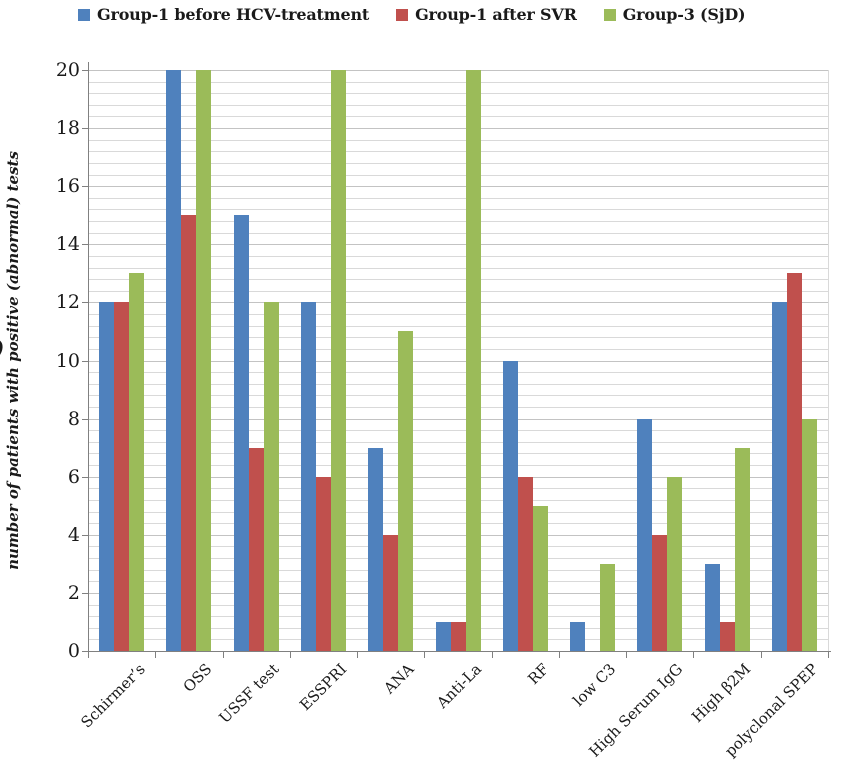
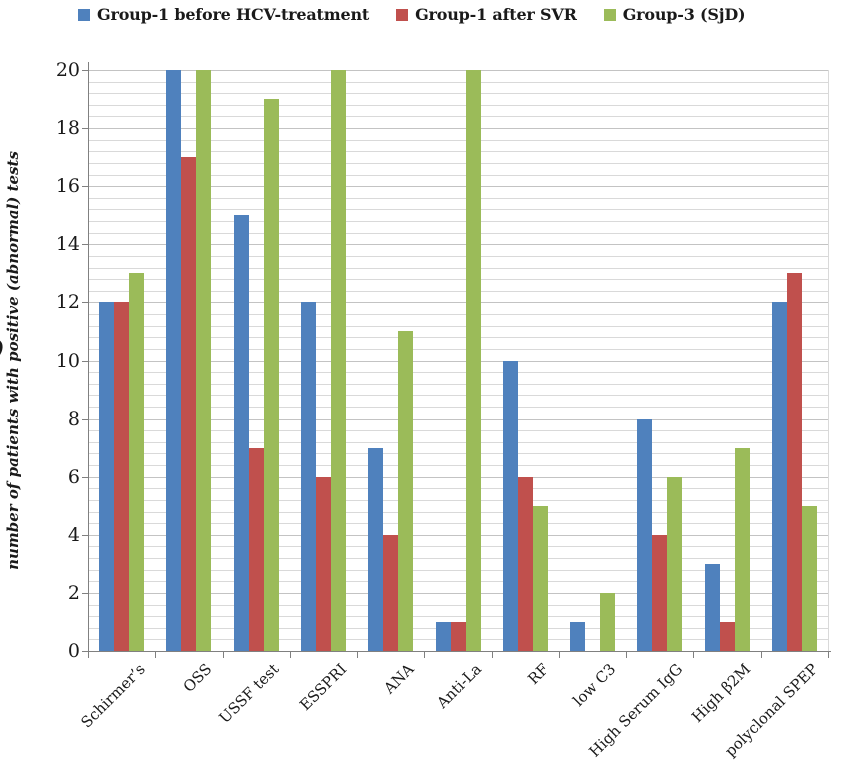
Group-1 after SVR/OSS: 15 -> 17
Group-3 (SjD)/USSF test: 12 -> 19
Group-3 (SjD)/low C3: 3 -> 2
Group-3 (SjD)/polyclonal SPEP: 8 -> 5
